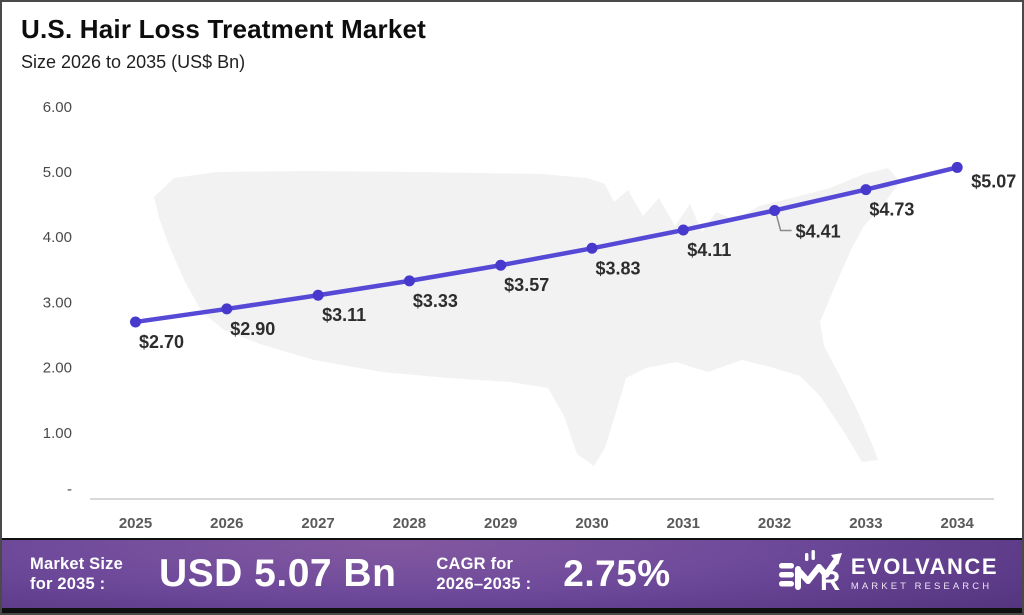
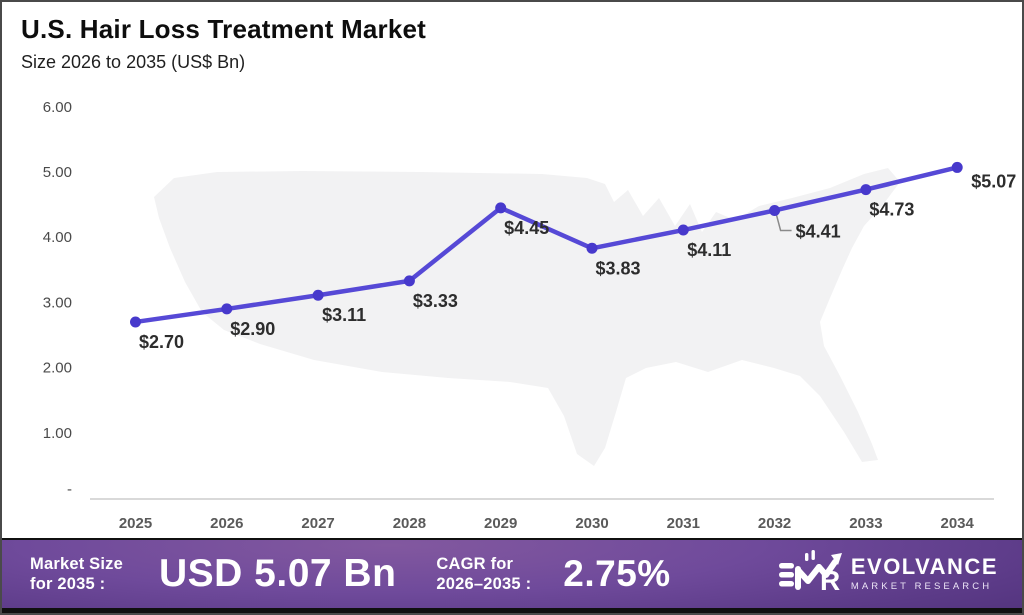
2029: $3.57 -> $4.45
